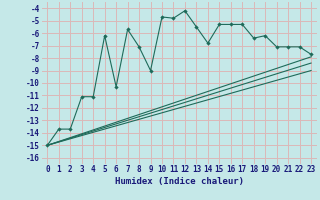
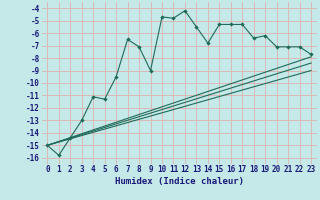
1: -13.7 -> -15.8
2: -13.7 -> -14.4
3: -11.1 -> -13.0
5: -6.2 -> -11.3
6: -10.3 -> -9.5
7: -5.7 -> -6.5
